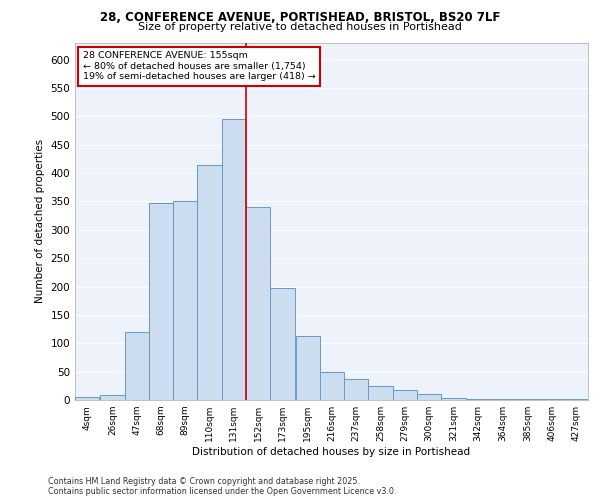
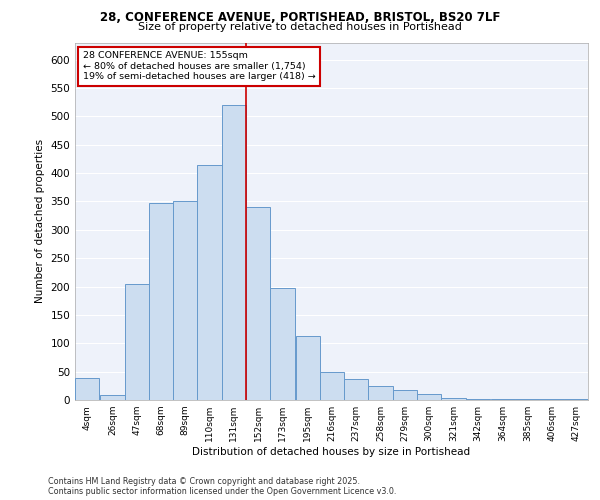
4sqm: 5 -> 38
47sqm: 120 -> 204
131sqm: 495 -> 520
